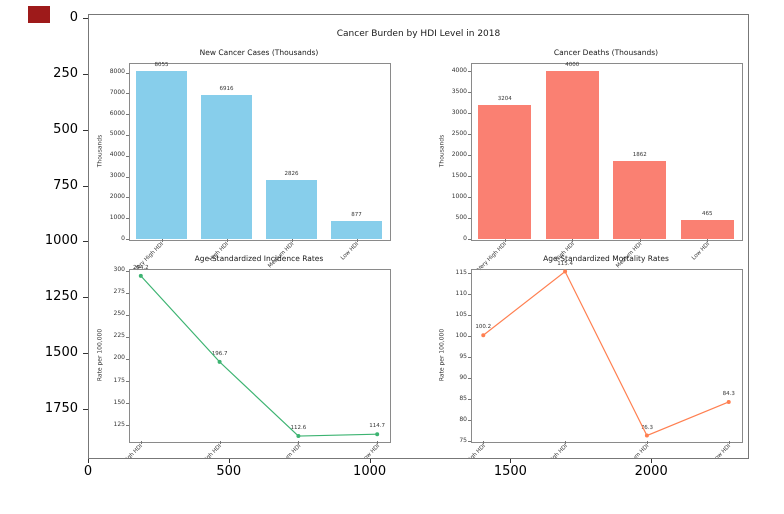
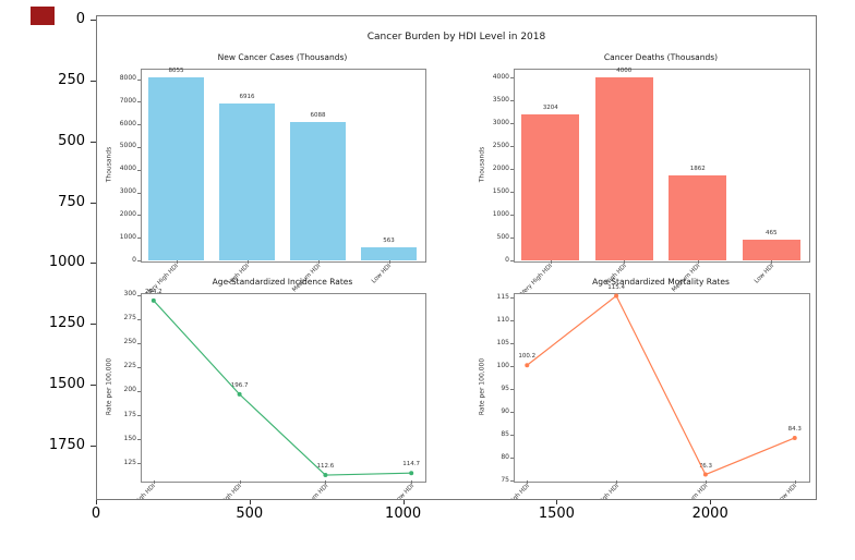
New Cancer Cases (Thousands)/Medium HDI: 2826 -> 6088
New Cancer Cases (Thousands)/Low HDI: 877 -> 563
